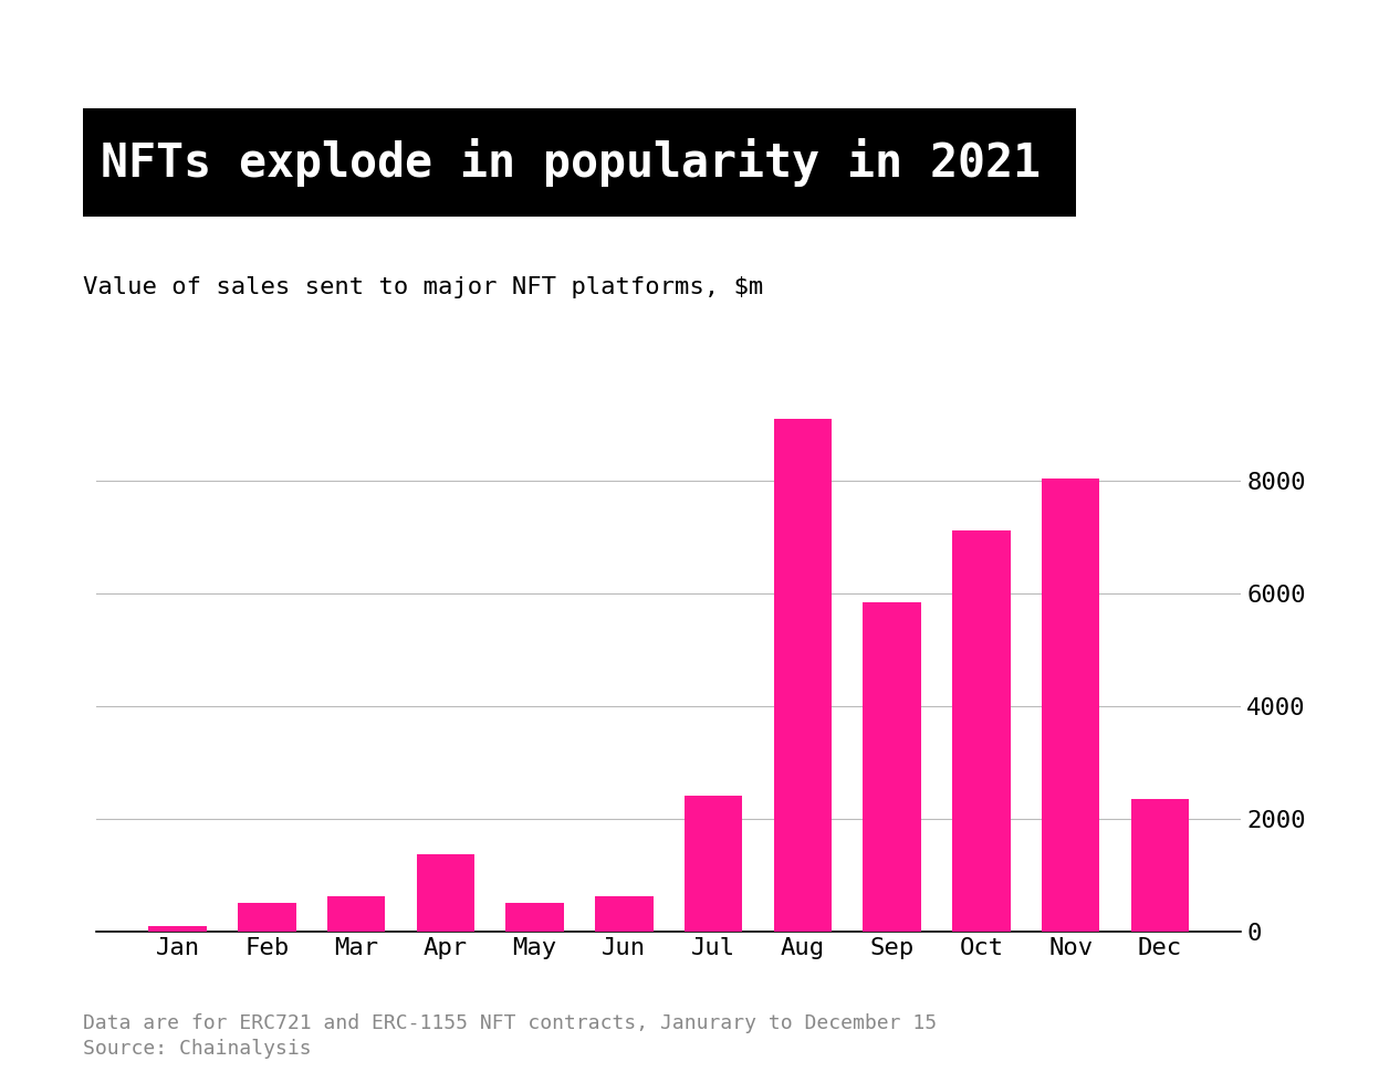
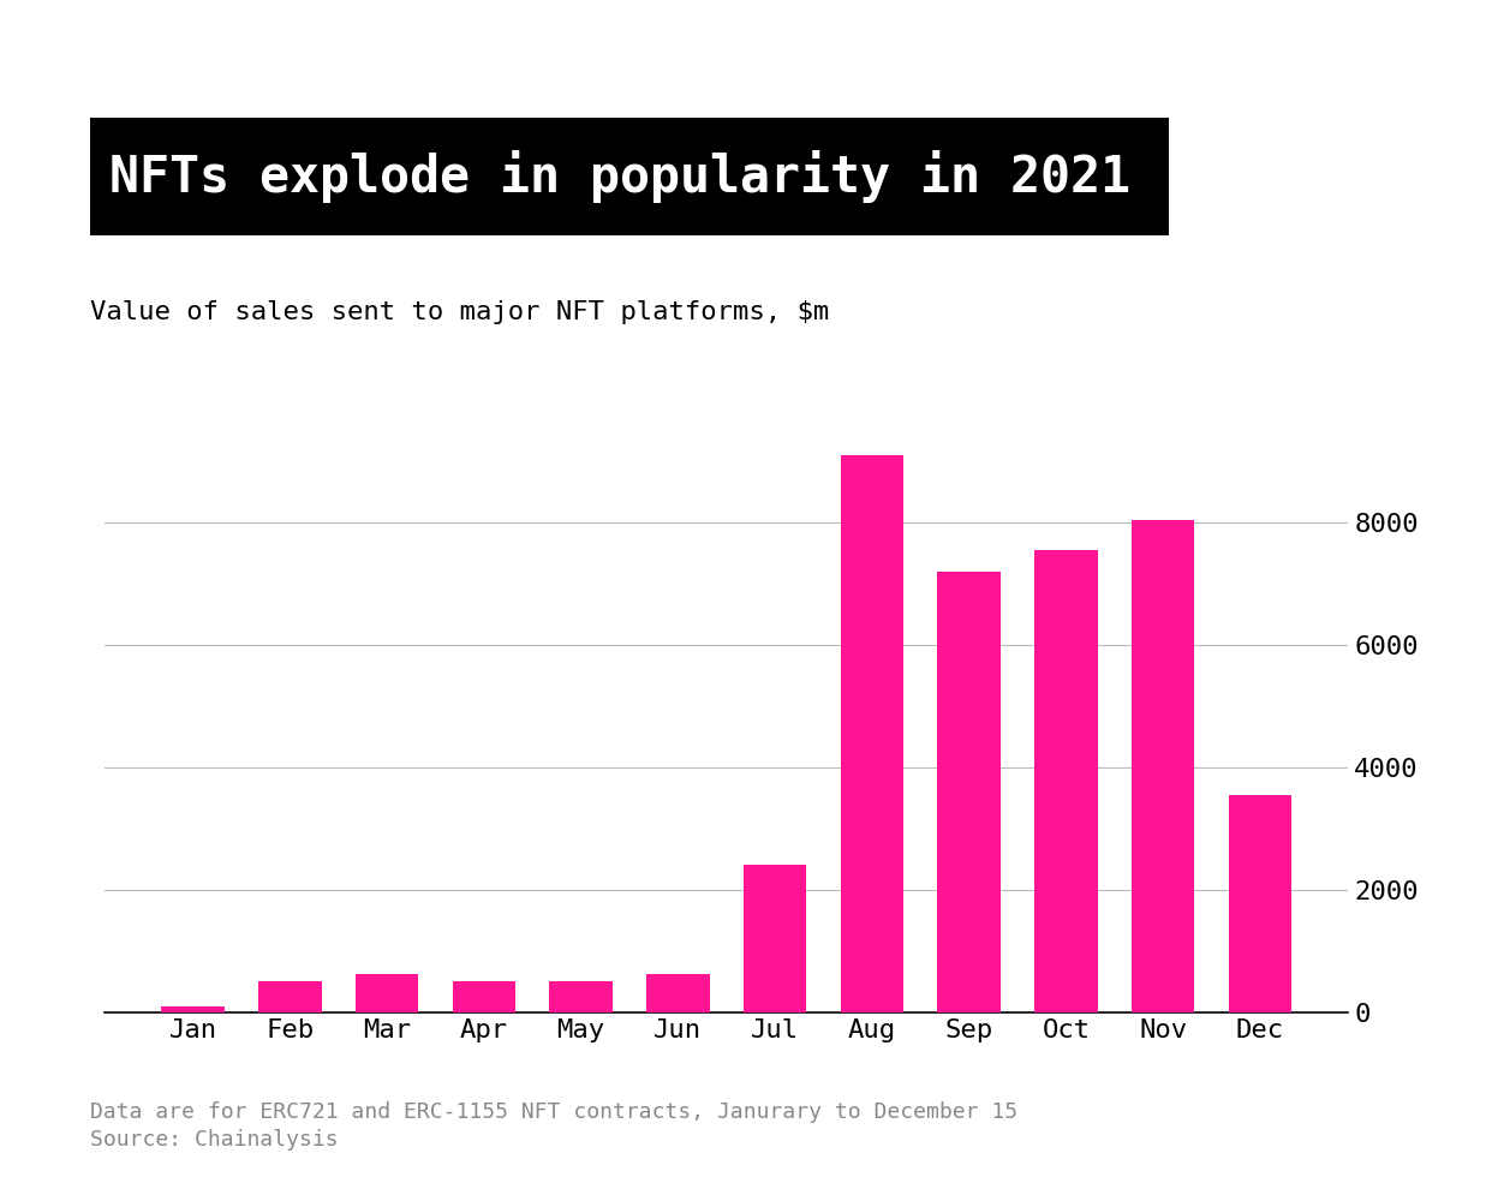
Apr: 1360 -> 510
Sep: 5840 -> 7200
Oct: 7120 -> 7550
Dec: 2360 -> 3550
